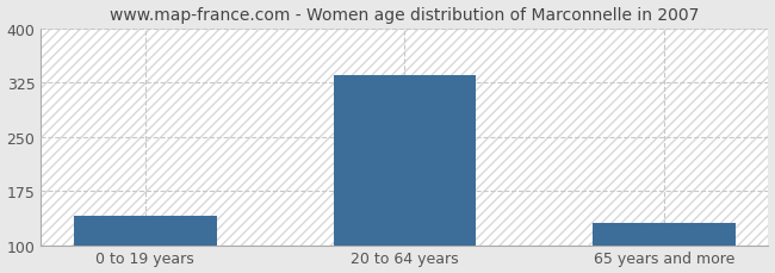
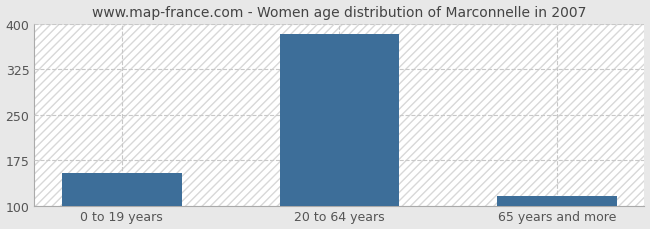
0 to 19 years: 140 -> 154
20 to 64 years: 335 -> 384
65 years and more: 130 -> 116
